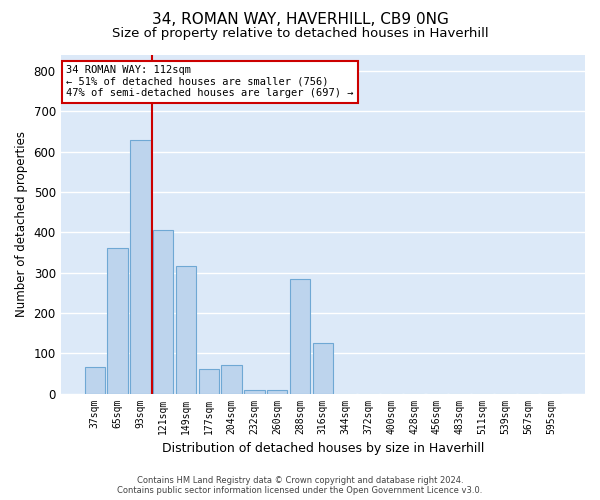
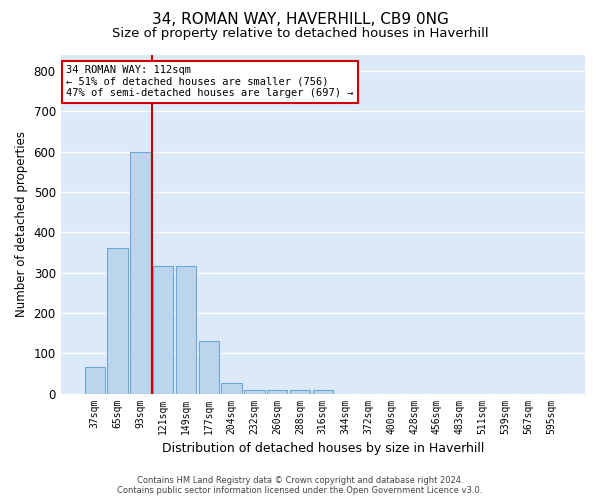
93sqm: 630 -> 600
121sqm: 405 -> 317
177sqm: 60 -> 130
204sqm: 70 -> 25
288sqm: 285 -> 8
316sqm: 125 -> 10
